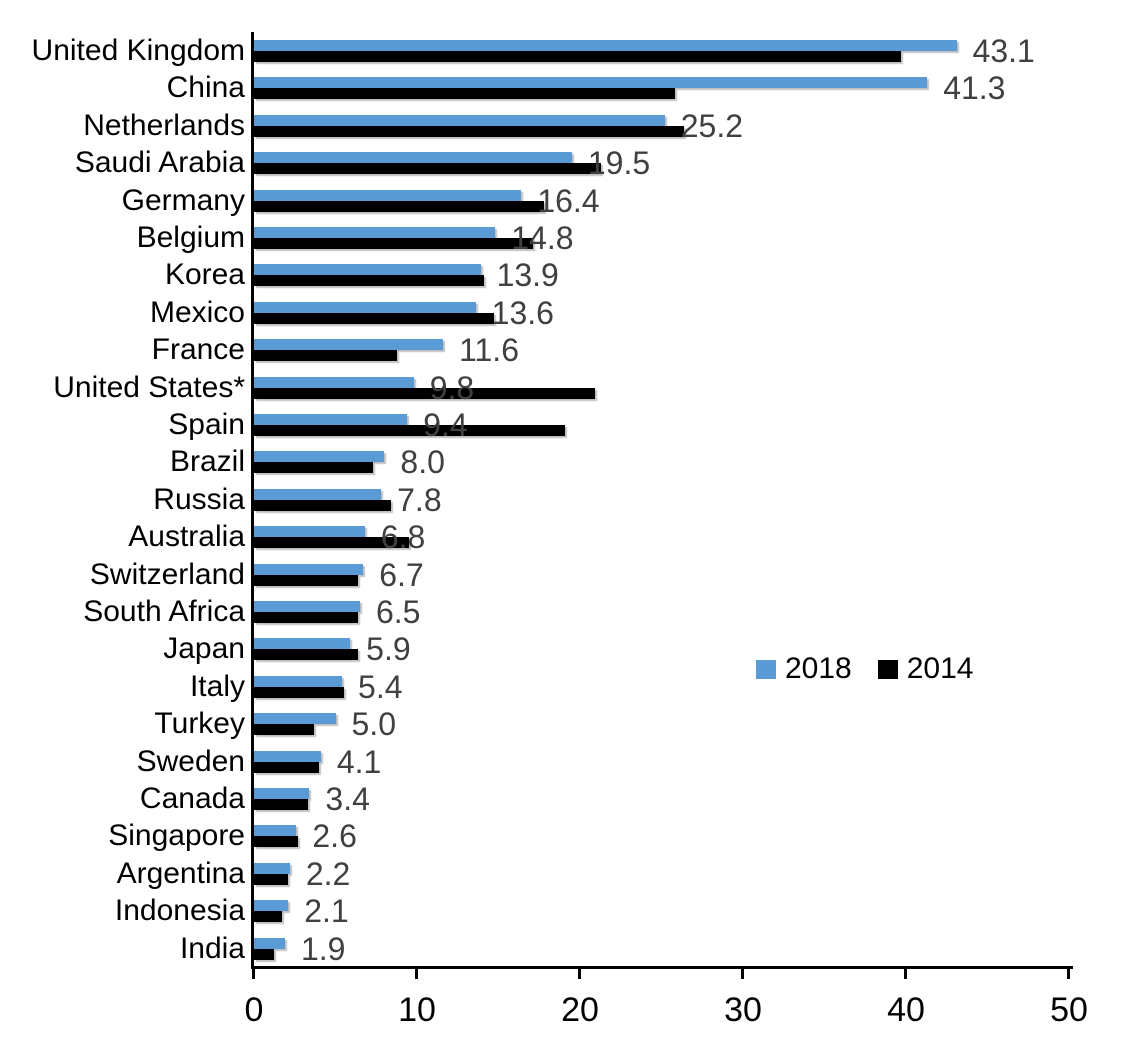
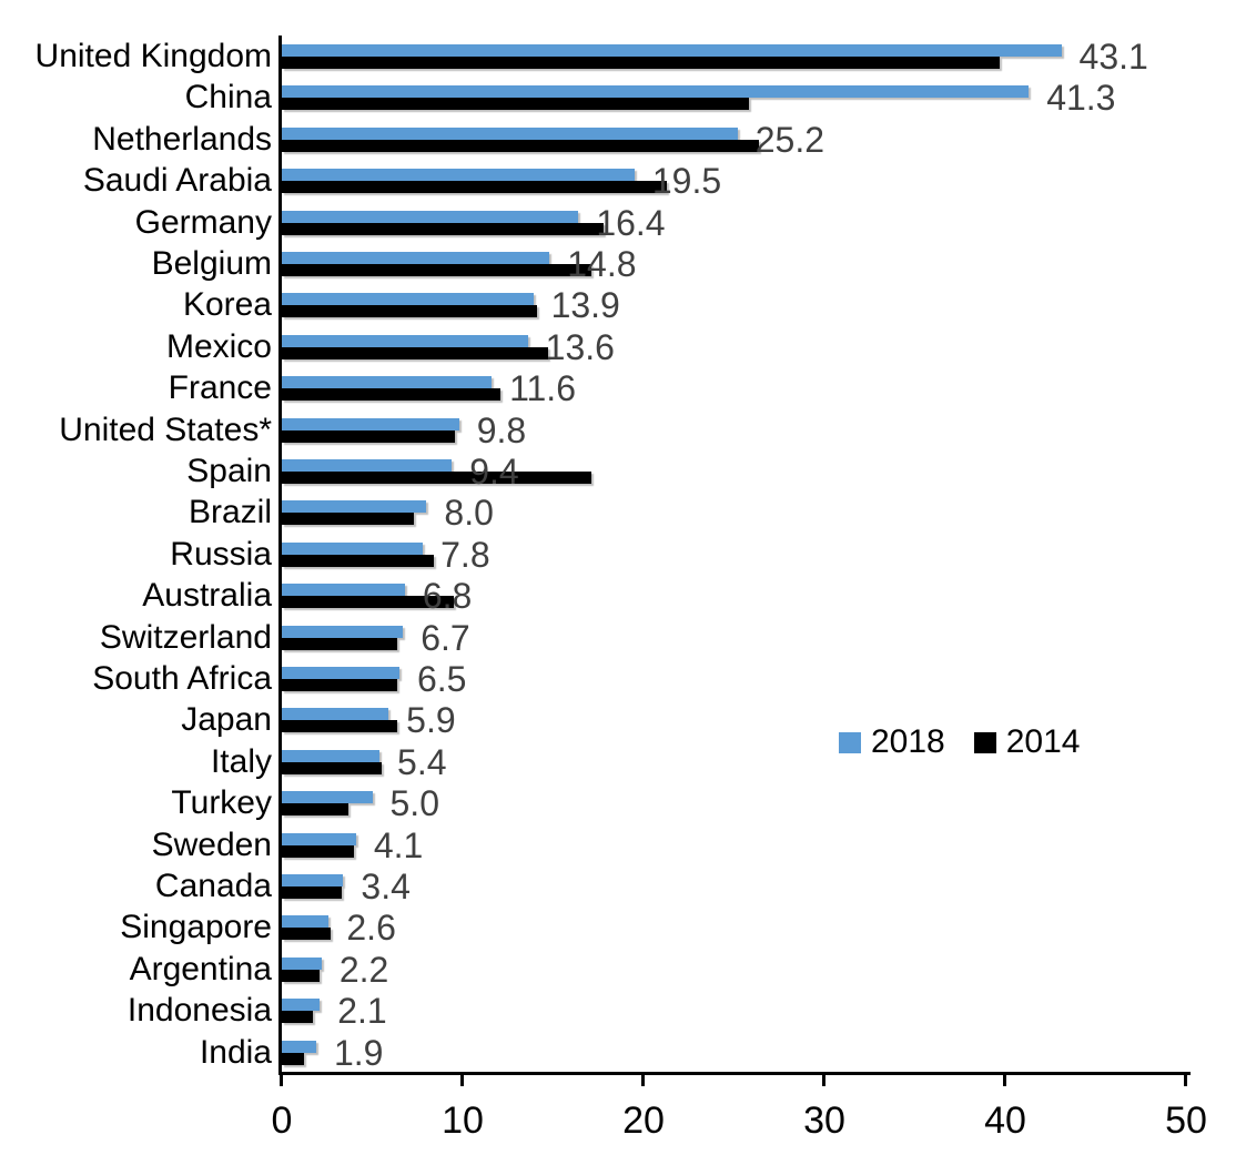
2014/France: 8.8 -> 12.1
2014/United States*: 20.9 -> 9.6
2014/Spain: 19.1 -> 17.1
